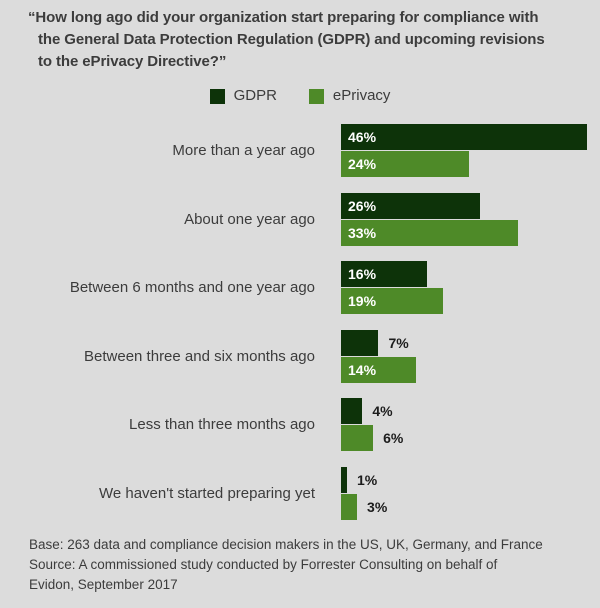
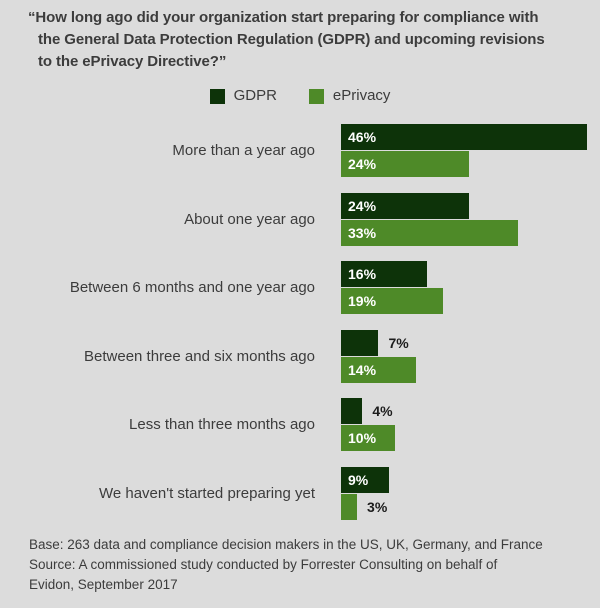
GDPR/About one year ago: 26% -> 24%
ePrivacy/Less than three months ago: 6% -> 10%
GDPR/We haven't started preparing yet: 1% -> 9%
